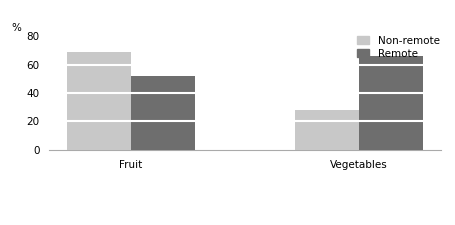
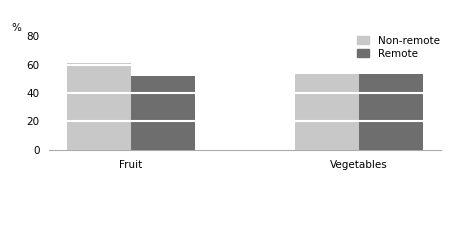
Non-remote/Fruit: 69 -> 61
Non-remote/Vegetables: 28 -> 53
Remote/Vegetables: 66 -> 53
